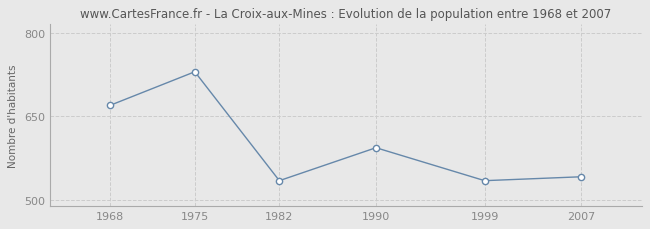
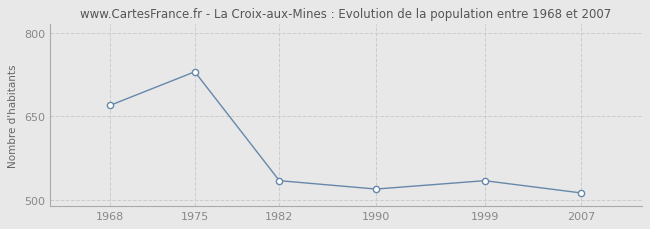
1990: 594 -> 520
2007: 542 -> 513
